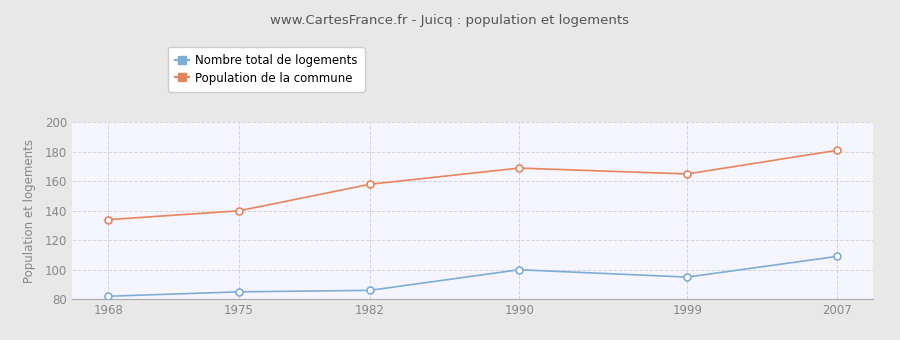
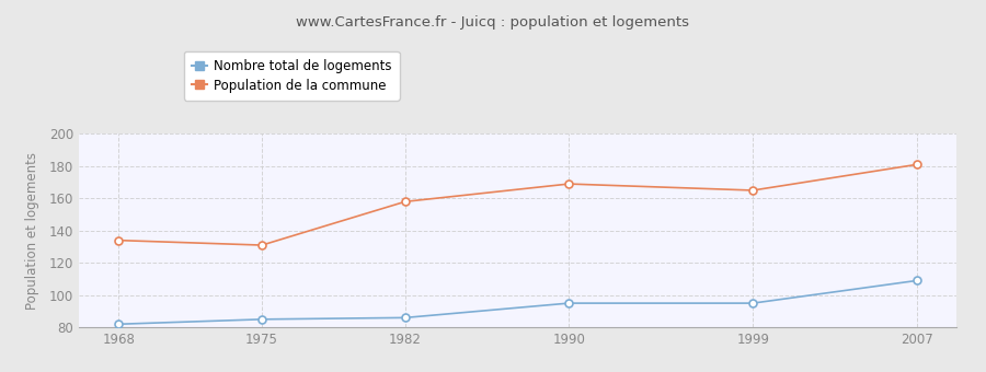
Population de la commune/1975: 140 -> 131
Nombre total de logements/1990: 100 -> 95
